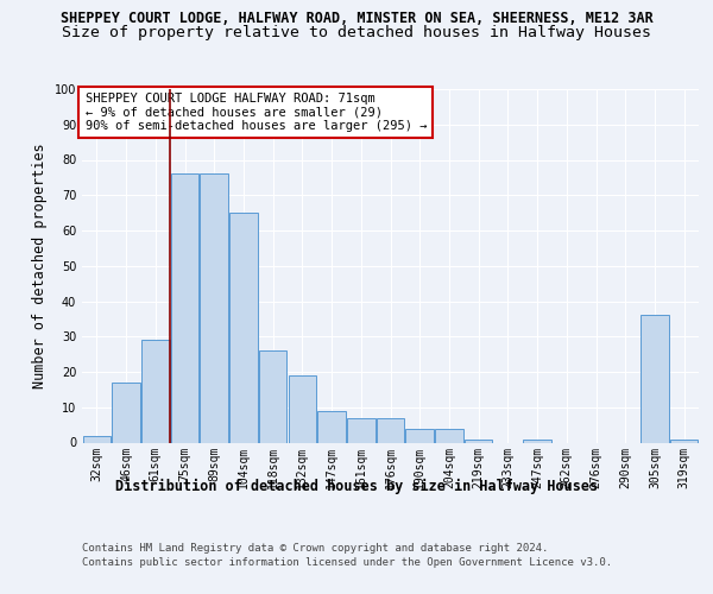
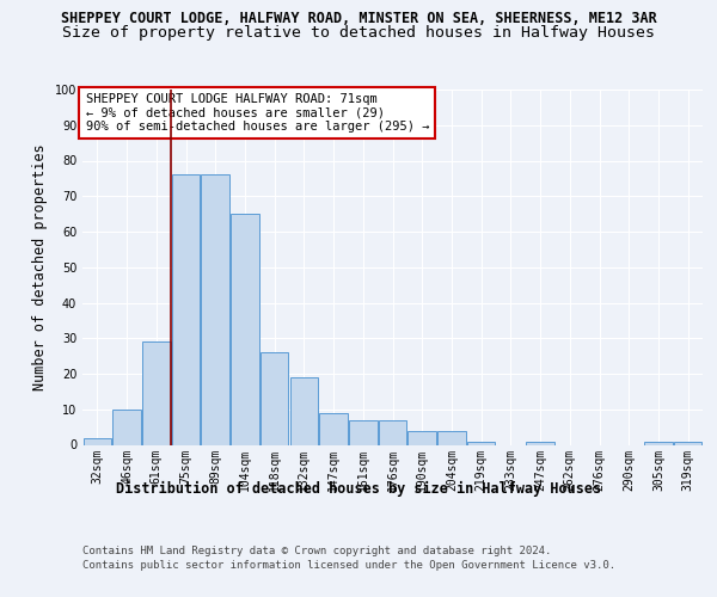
46sqm: 17 -> 10
305sqm: 36 -> 1
